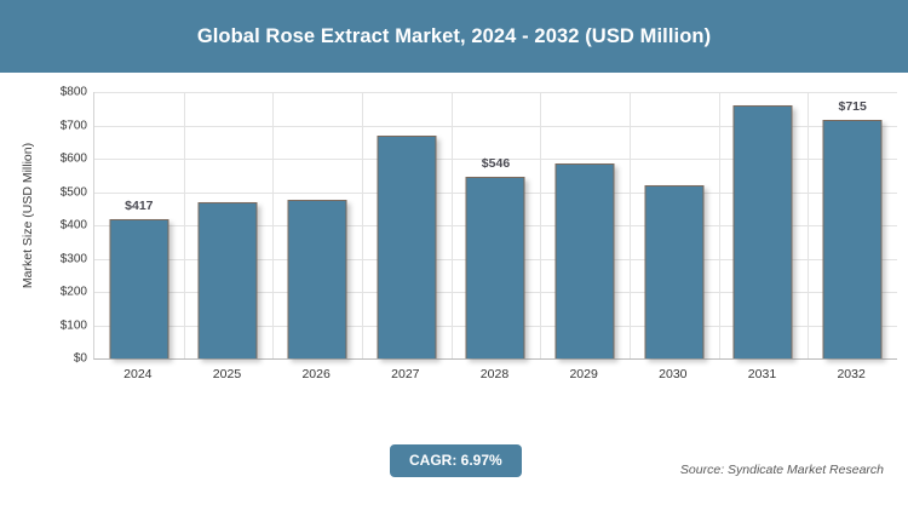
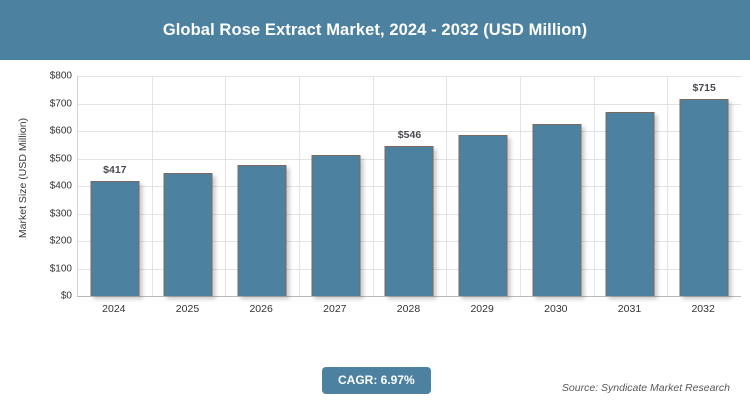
2025: $470 -> $450
2027: $670 -> $510
2030: $520 -> $620
2031: $760 -> $670
